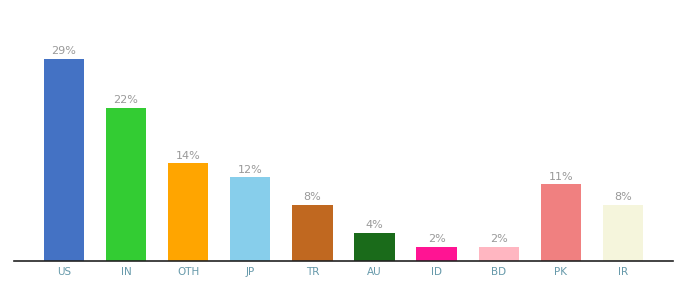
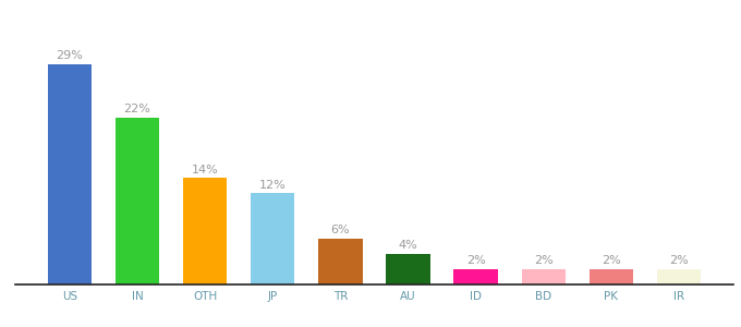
TR: 8% -> 6%
PK: 11% -> 2%
IR: 8% -> 2%
